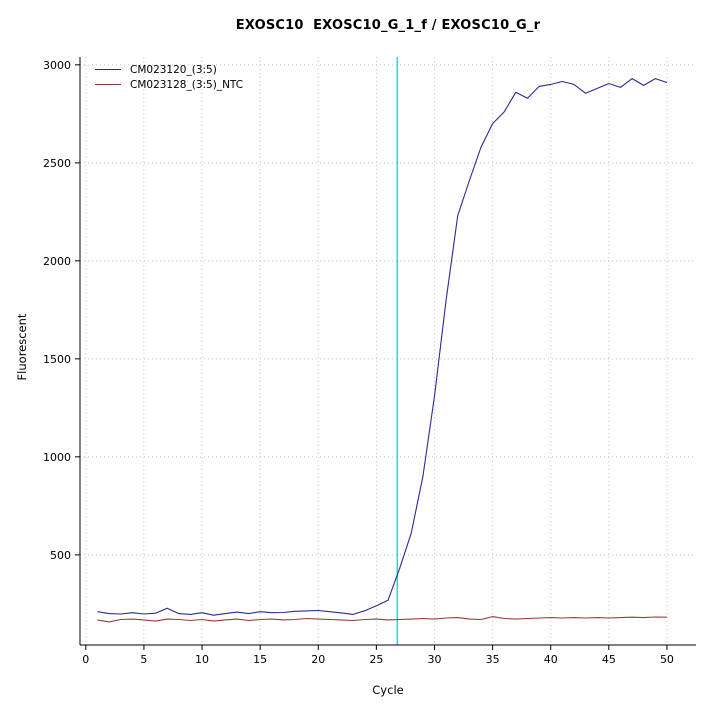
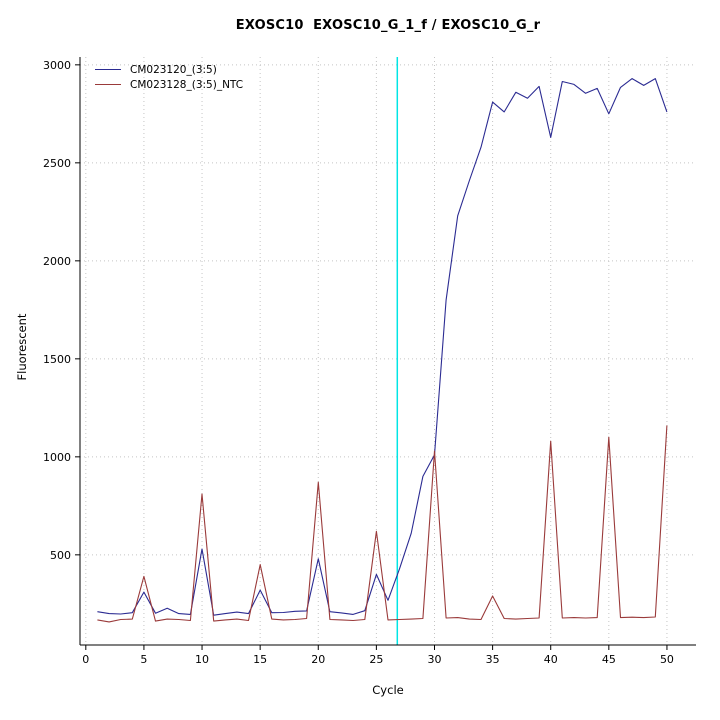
CM023120_(3:5)/5: 200 -> 310
CM023128_(3:5)_NTC/5: 170 -> 390
CM023120_(3:5)/10: 200 -> 530
CM023128_(3:5)_NTC/10: 170 -> 810
CM023120_(3:5)/15: 210 -> 320
CM023128_(3:5)_NTC/15: 170 -> 450
CM023120_(3:5)/20: 220 -> 480
CM023128_(3:5)_NTC/20: 170 -> 870
CM023120_(3:5)/25: 240 -> 400
CM023128_(3:5)_NTC/25: 170 -> 620
CM023120_(3:5)/30: 1310 -> 1010
CM023128_(3:5)_NTC/30: 170 -> 1030
CM023120_(3:5)/35: 2700 -> 2810
CM023128_(3:5)_NTC/35: 180 -> 290
CM023120_(3:5)/40: 2900 -> 2630
CM023128_(3:5)_NTC/40: 180 -> 1080
CM023120_(3:5)/45: 2900 -> 2750
CM023128_(3:5)_NTC/45: 180 -> 1100
CM023120_(3:5)/50: 2910 -> 2760
CM023128_(3:5)_NTC/50: 180 -> 1160
